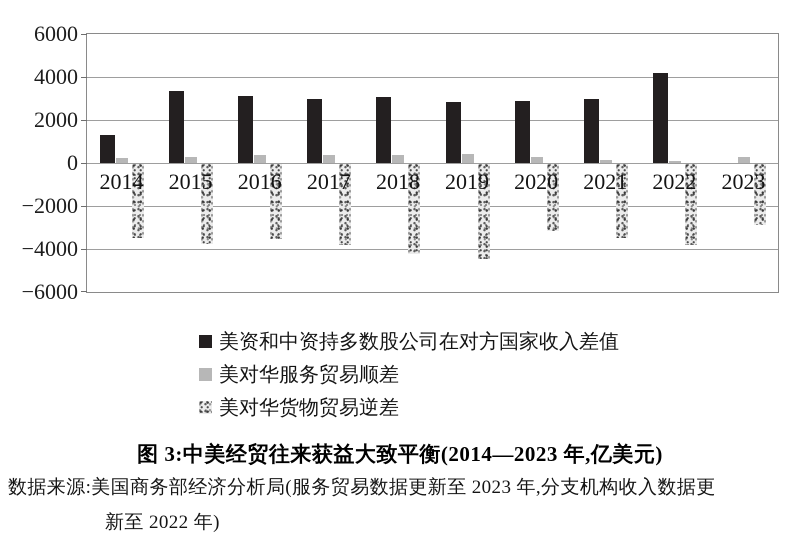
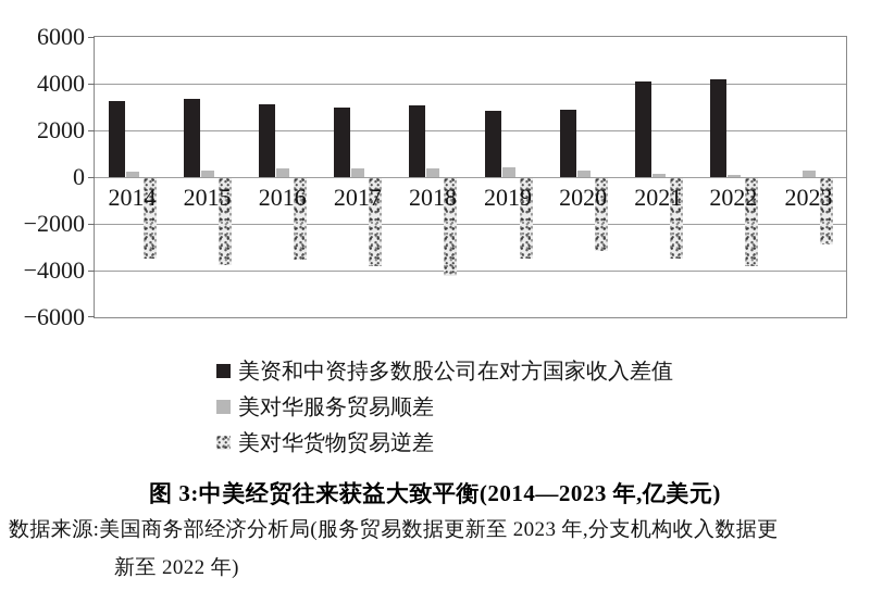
美资和中资持多数股公司在对方国家收入差值/2014: 1300 -> 3200
美对华货物贸易逆差/2019: -4400 -> -3400
美资和中资持多数股公司在对方国家收入差值/2021: 3000 -> 4100
